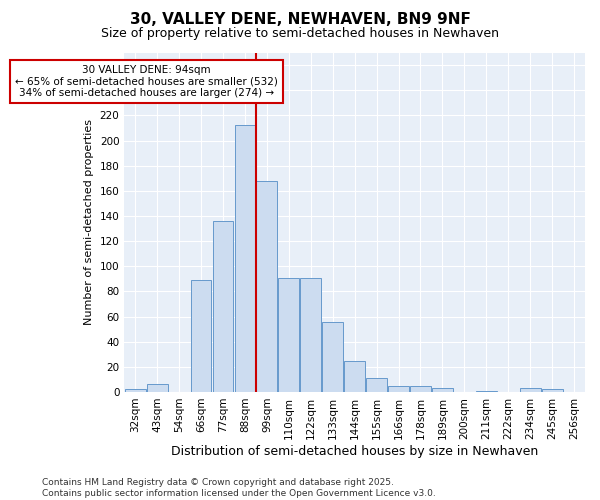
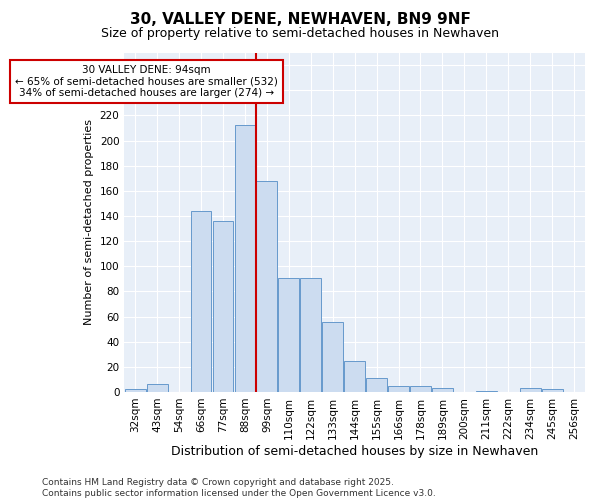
66sqm: 89 -> 144
